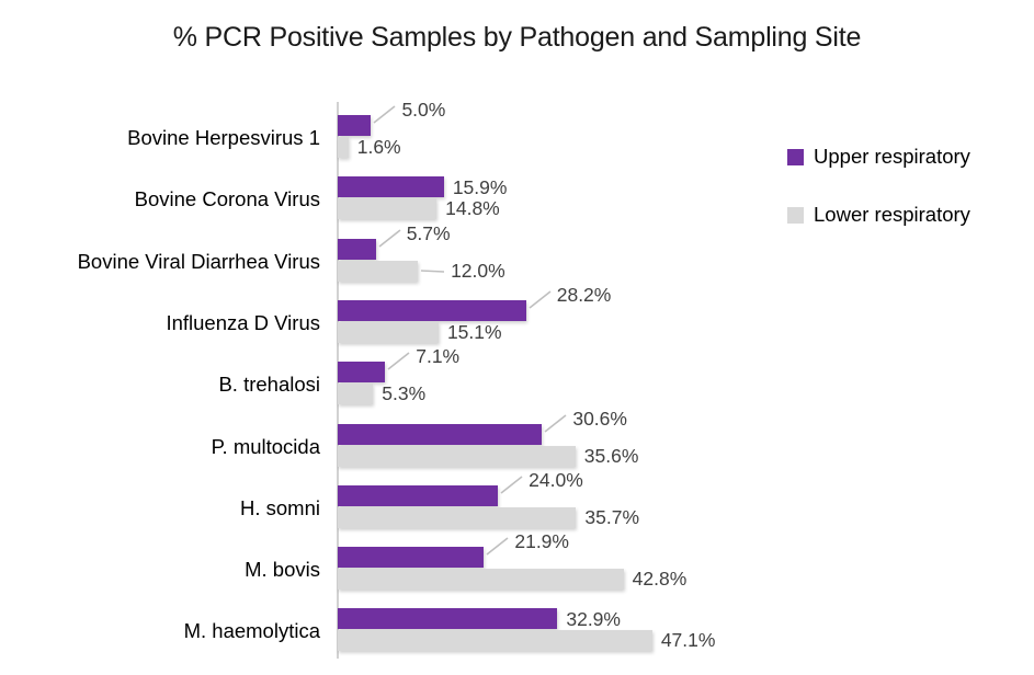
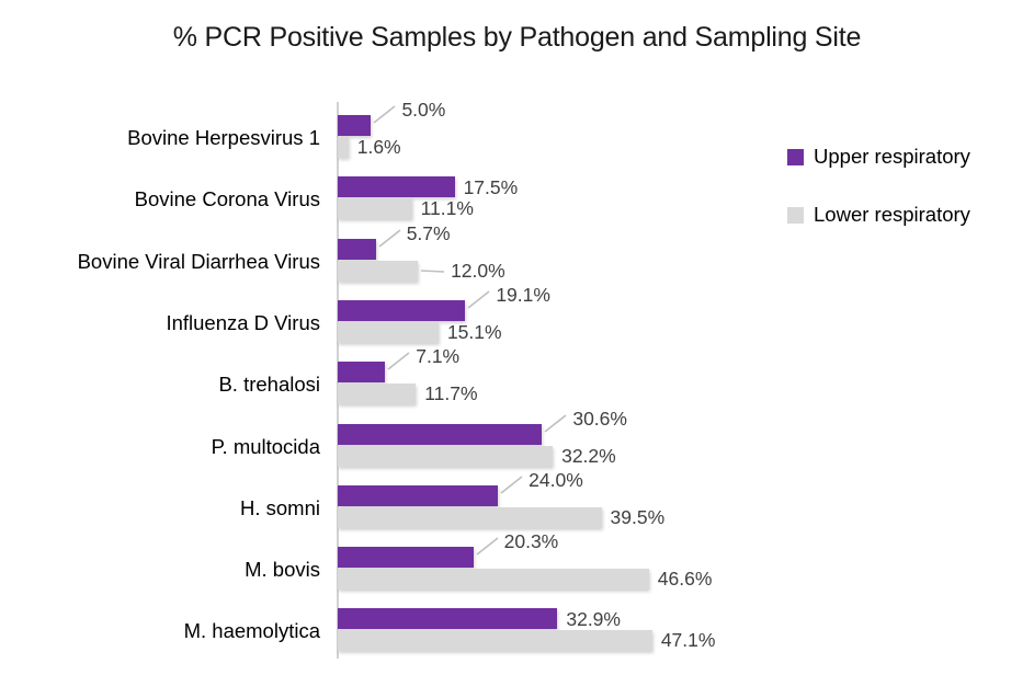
Upper respiratory/Bovine Corona Virus: 15.9% -> 17.5%
Lower respiratory/Bovine Corona Virus: 14.8% -> 11.1%
Upper respiratory/Influenza D Virus: 28.2% -> 19.1%
Lower respiratory/B. trehalosi: 5.3% -> 11.7%
Lower respiratory/P. multocida: 35.6% -> 32.2%
Lower respiratory/H. somni: 35.7% -> 39.5%
Upper respiratory/M. bovis: 21.9% -> 20.3%
Lower respiratory/M. bovis: 42.8% -> 46.6%
